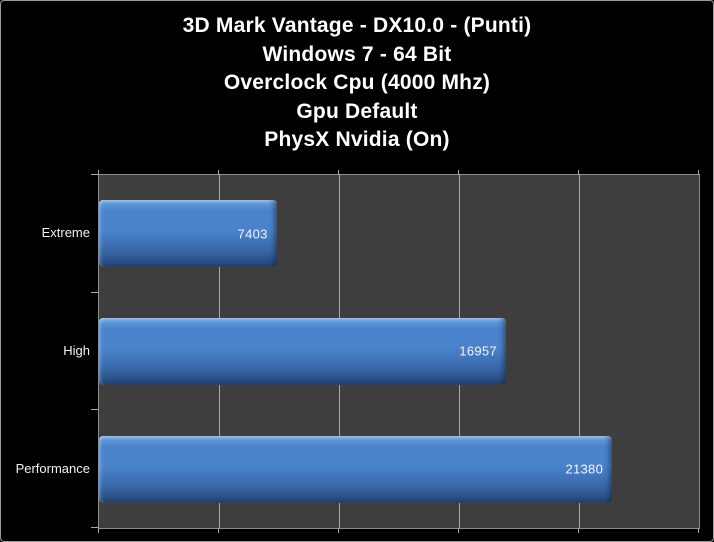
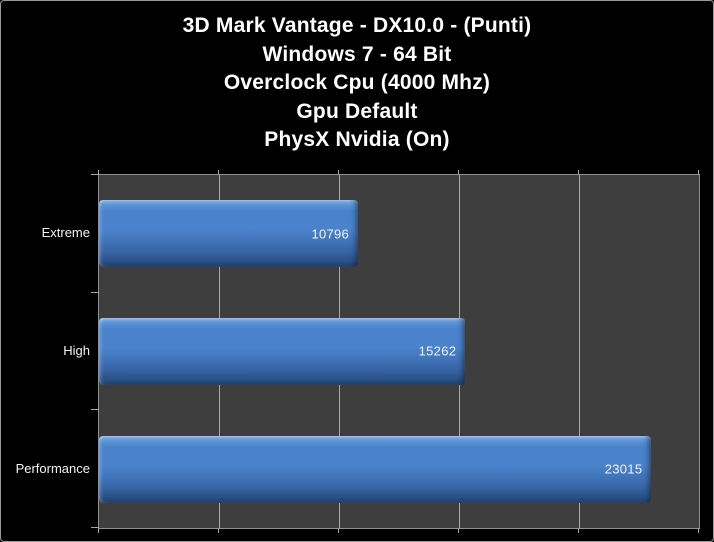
Extreme: 7403 -> 10796
High: 16957 -> 15262
Performance: 21380 -> 23015
